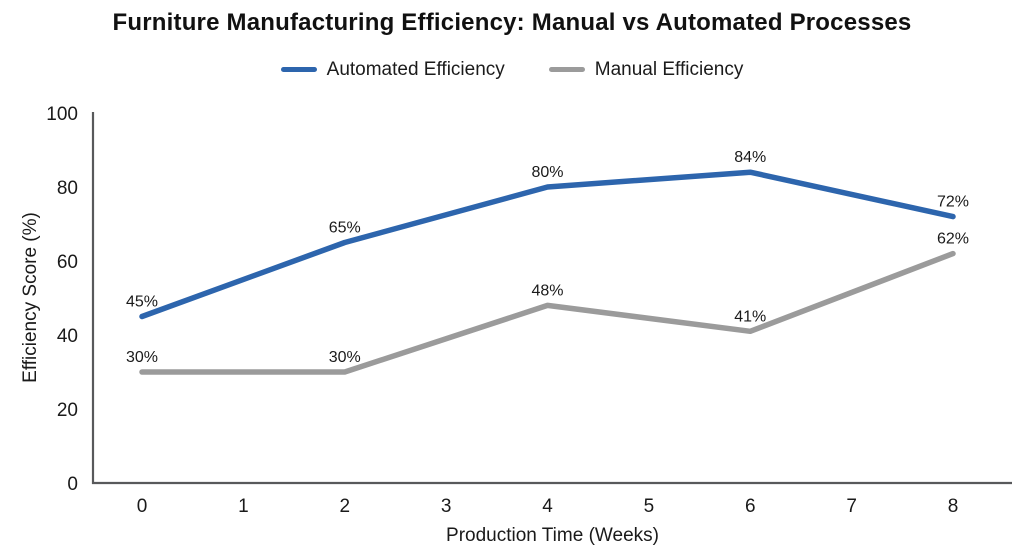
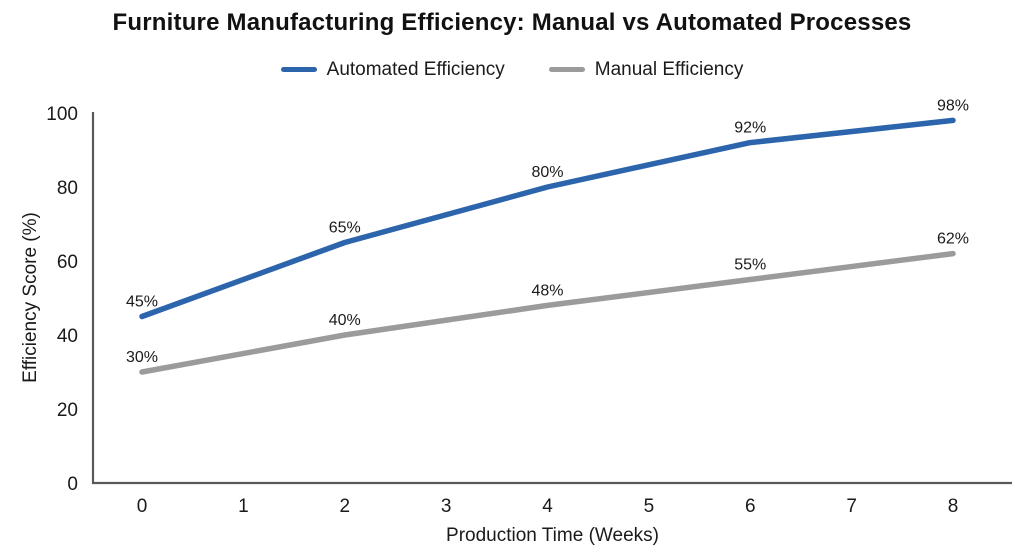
Manual Efficiency/2: 30% -> 40%
Automated Efficiency/6: 84% -> 92%
Manual Efficiency/6: 41% -> 55%
Automated Efficiency/8: 72% -> 98%
